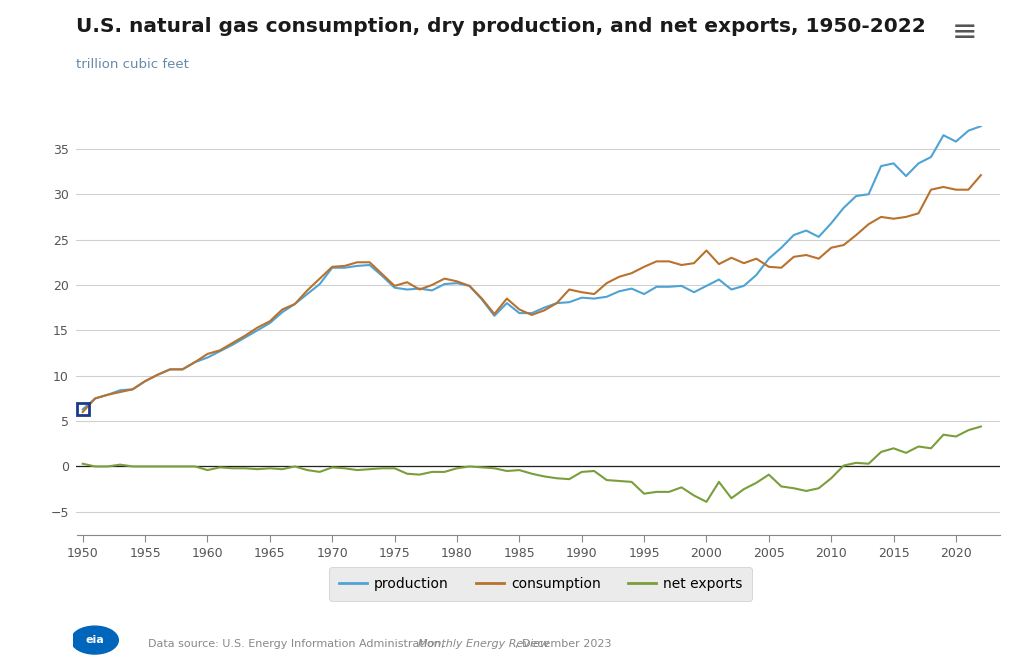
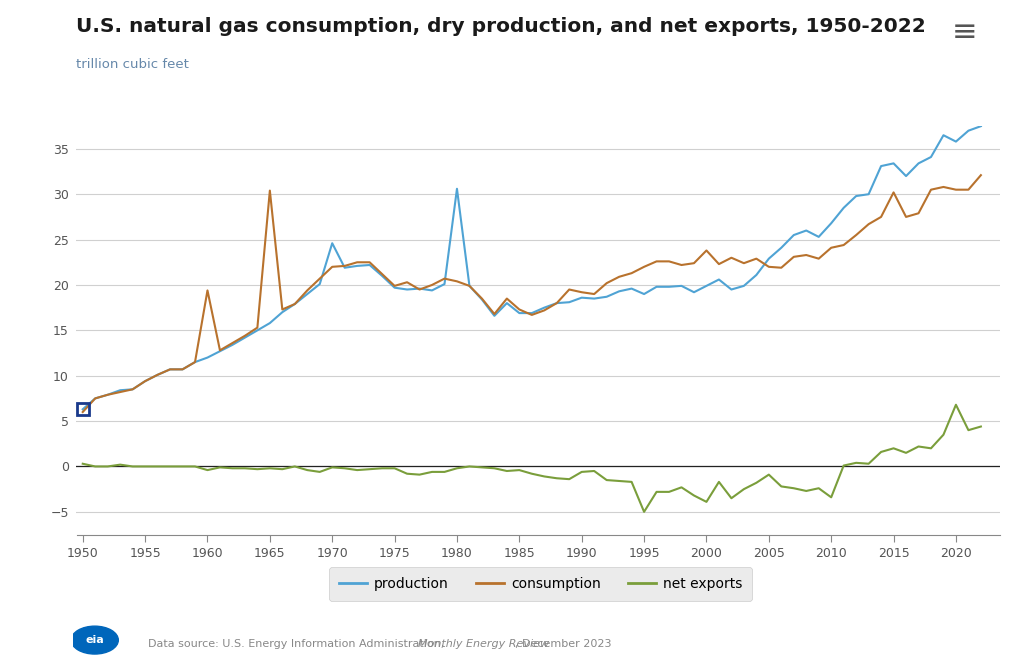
consumption/1960: 12.4 -> 19.4
consumption/1965: 16.0 -> 30.4
production/1970: 21.9 -> 24.6
production/1980: 20.2 -> 30.6
net exports/1995: -3.0 -> -5.0
net exports/2010: -1.3 -> -3.4
consumption/2015: 27.3 -> 30.2
net exports/2020: 3.3 -> 6.8
